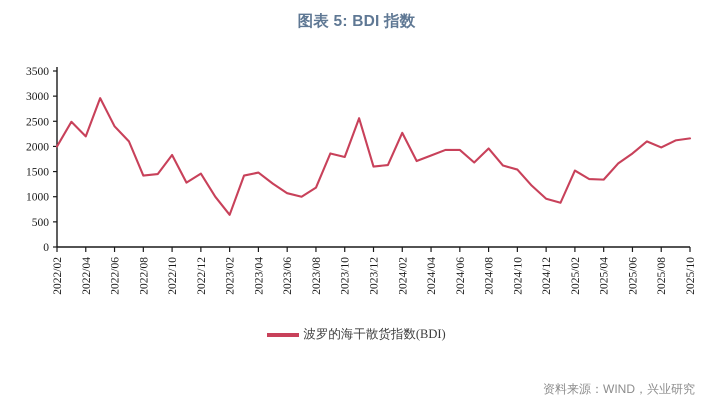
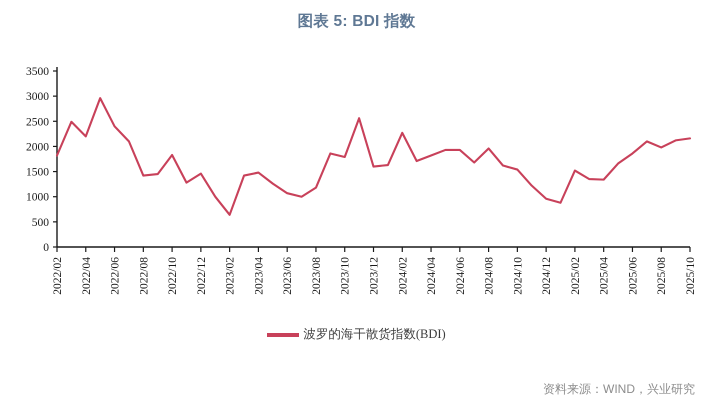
2022/02: 2000 -> 1800
